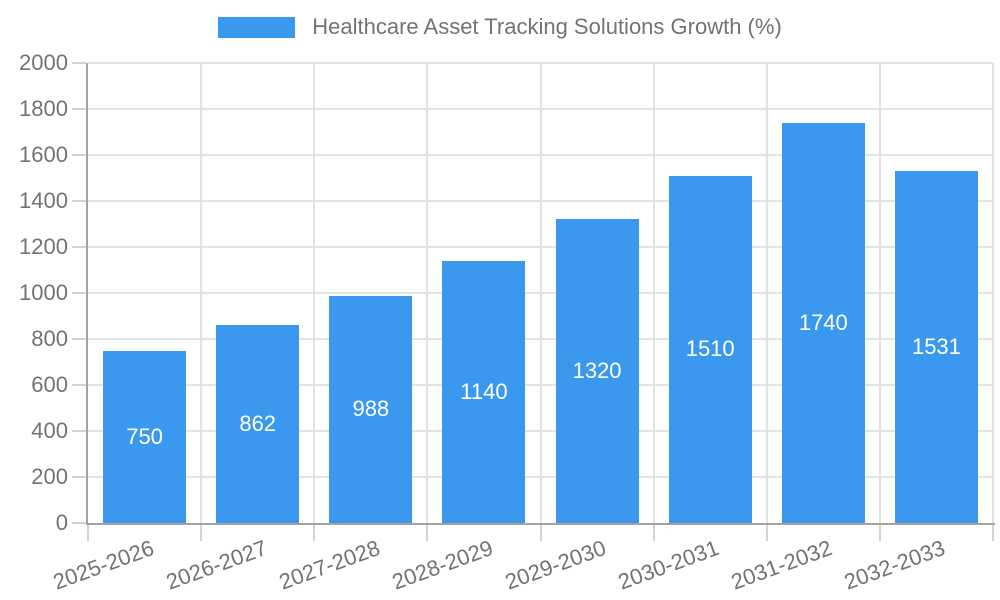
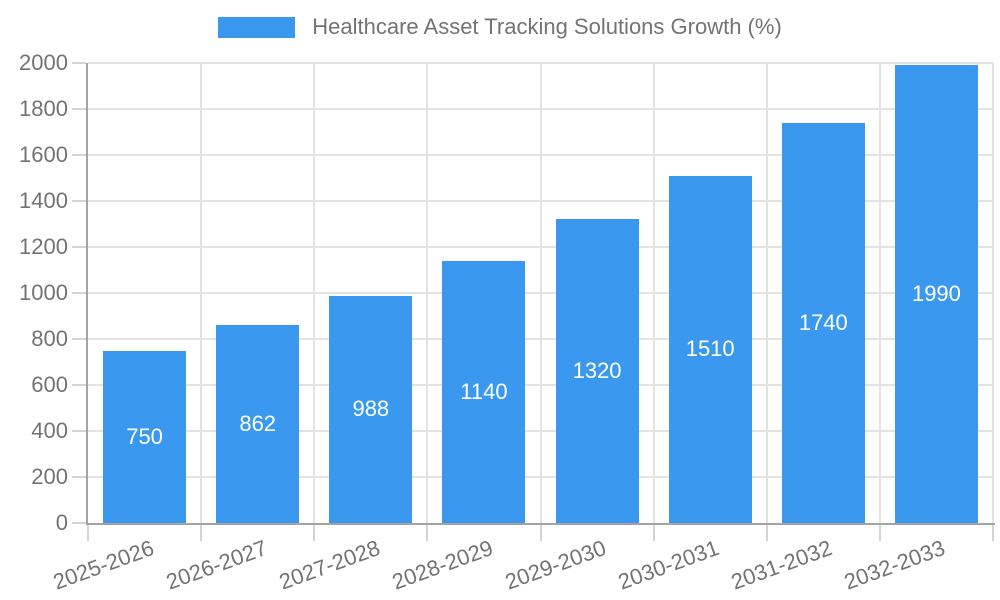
2032-2033: 1531 -> 1990
